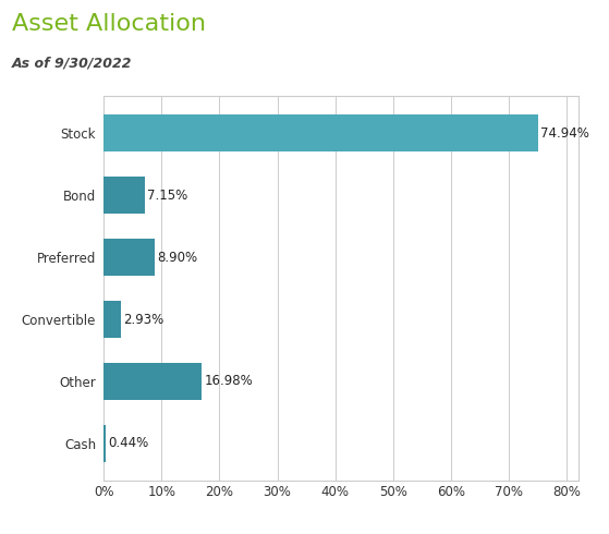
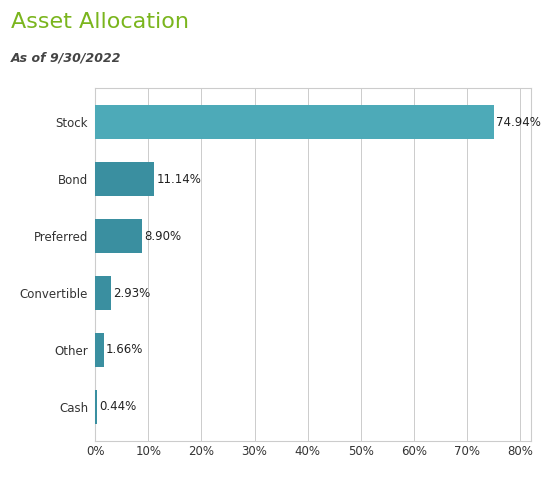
Bond: 7.15% -> 11.14%
Other: 16.98% -> 1.66%
